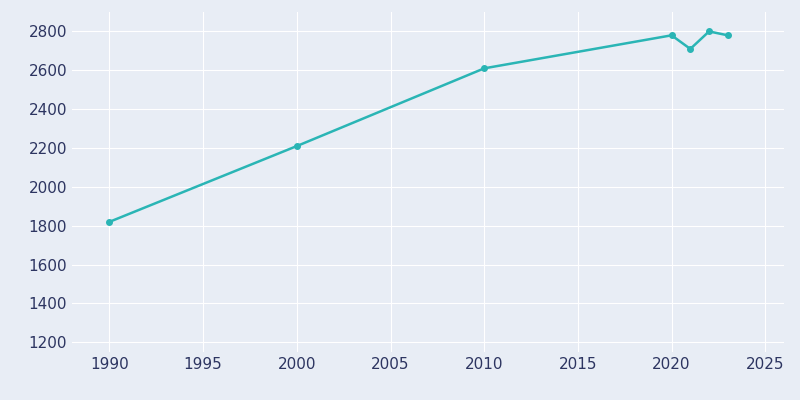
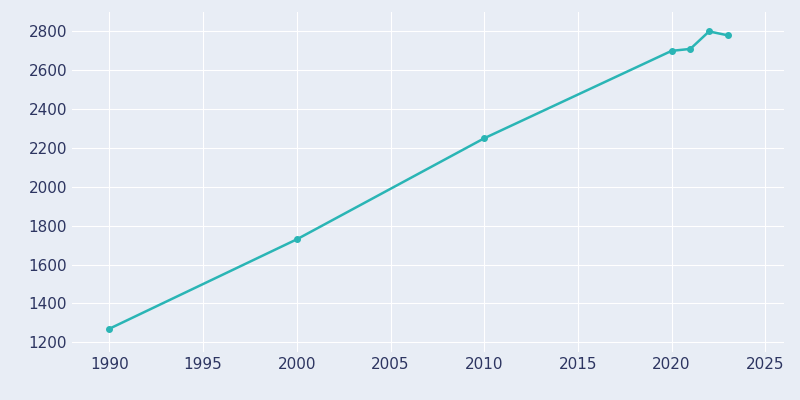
1990: 1820 -> 1270
2000: 2210 -> 1730
2010: 2610 -> 2250
2020: 2780 -> 2700
